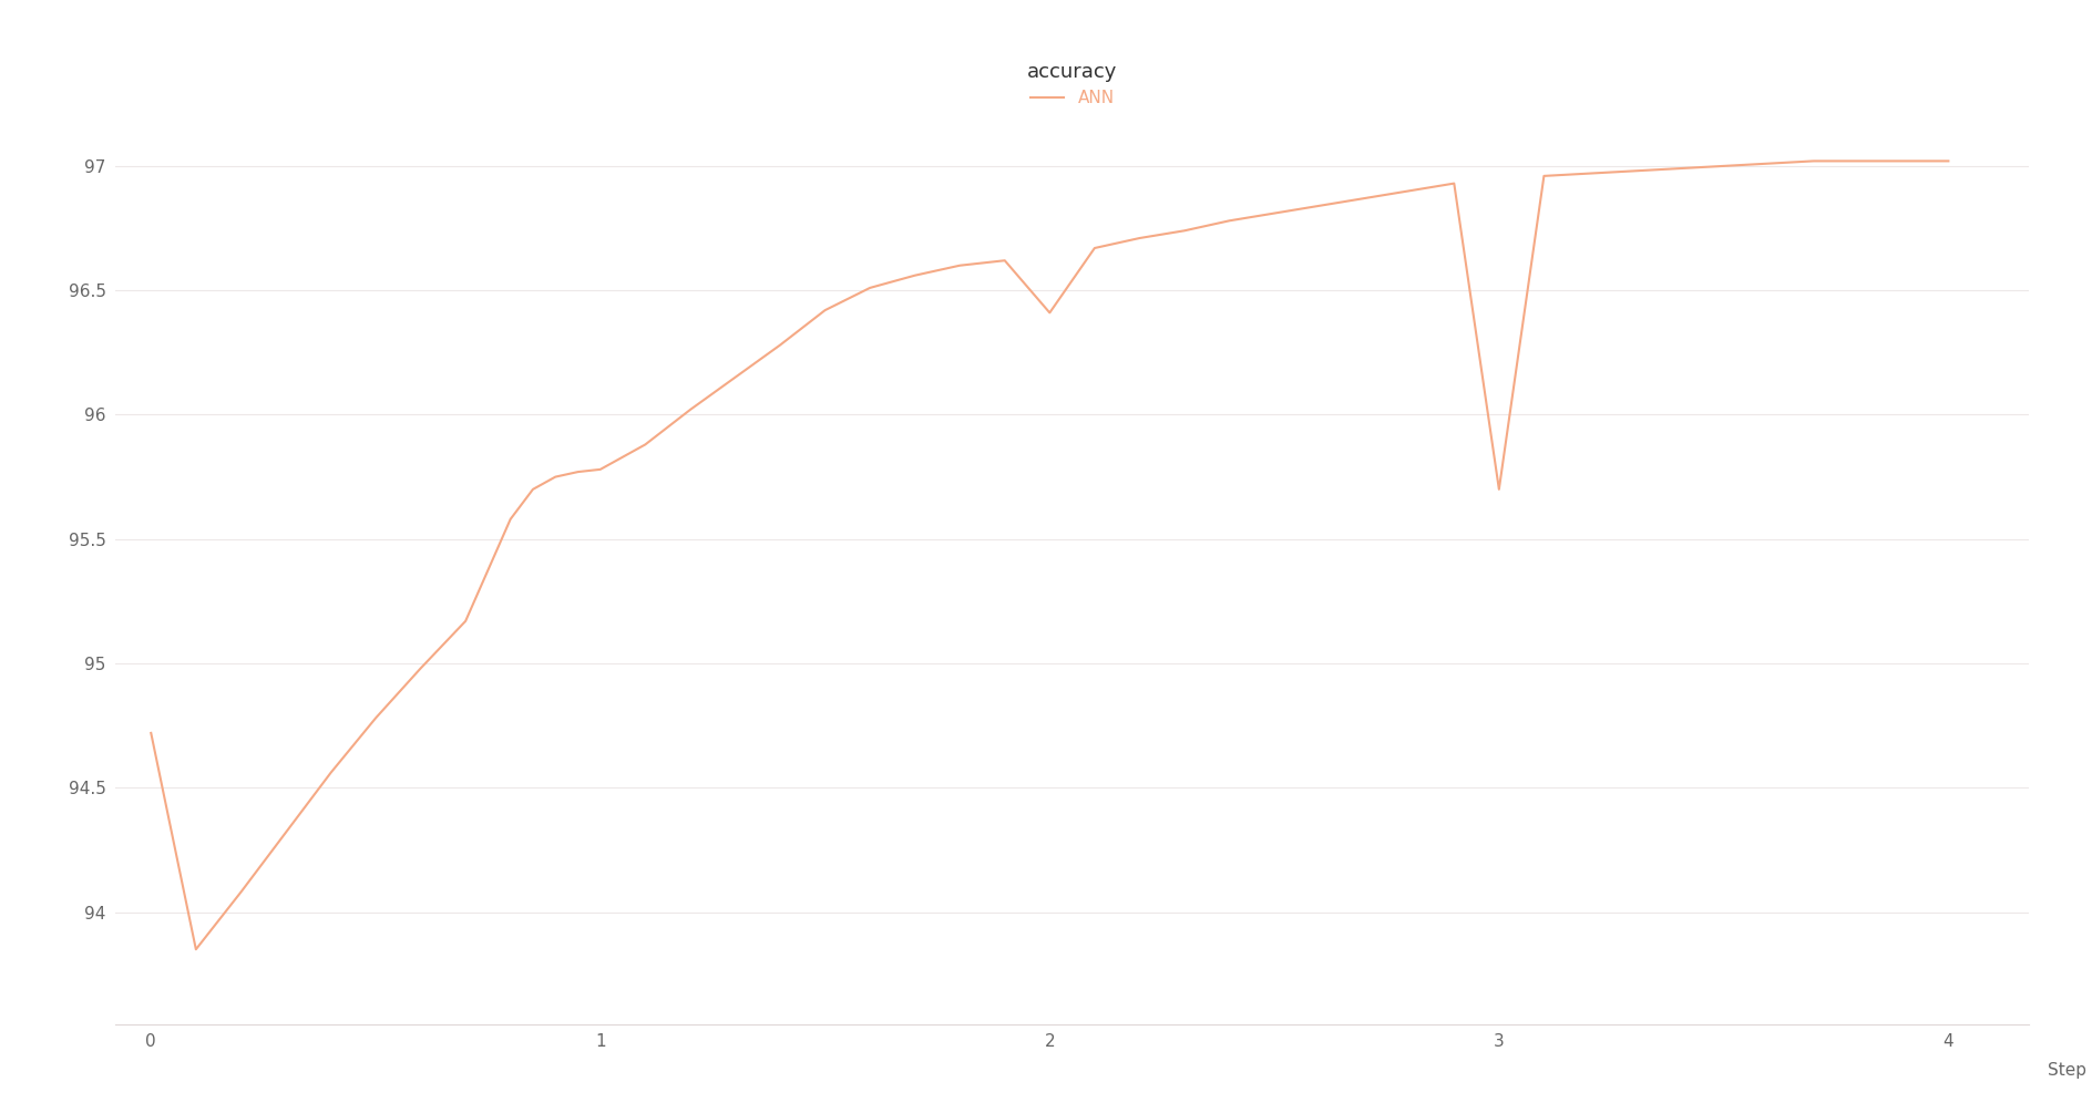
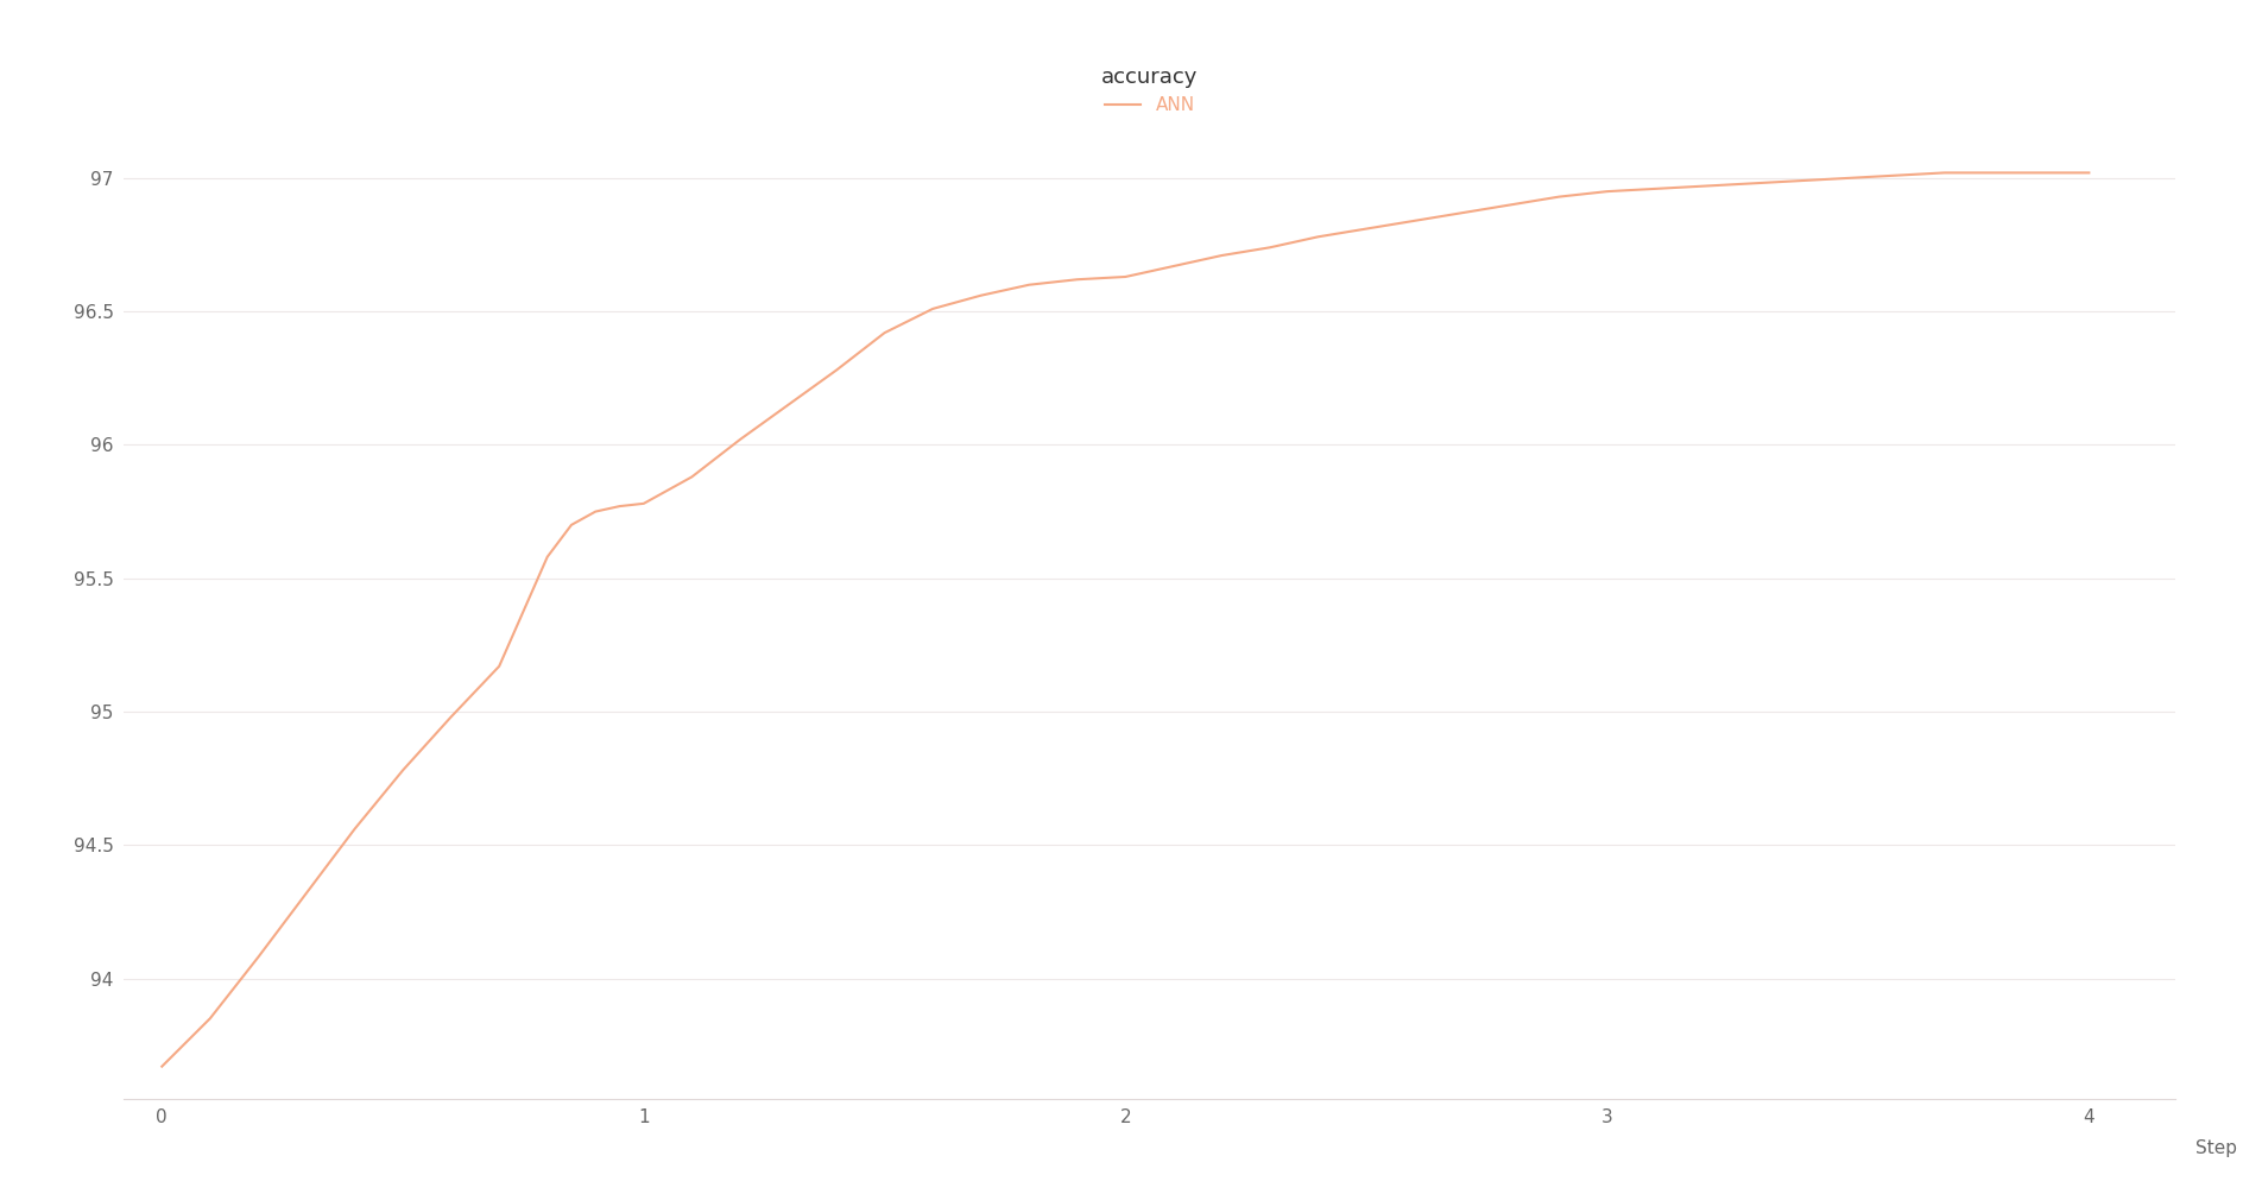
0: 94.72 -> 93.67
2: 96.41 -> 96.63
3: 95.70 -> 96.95
